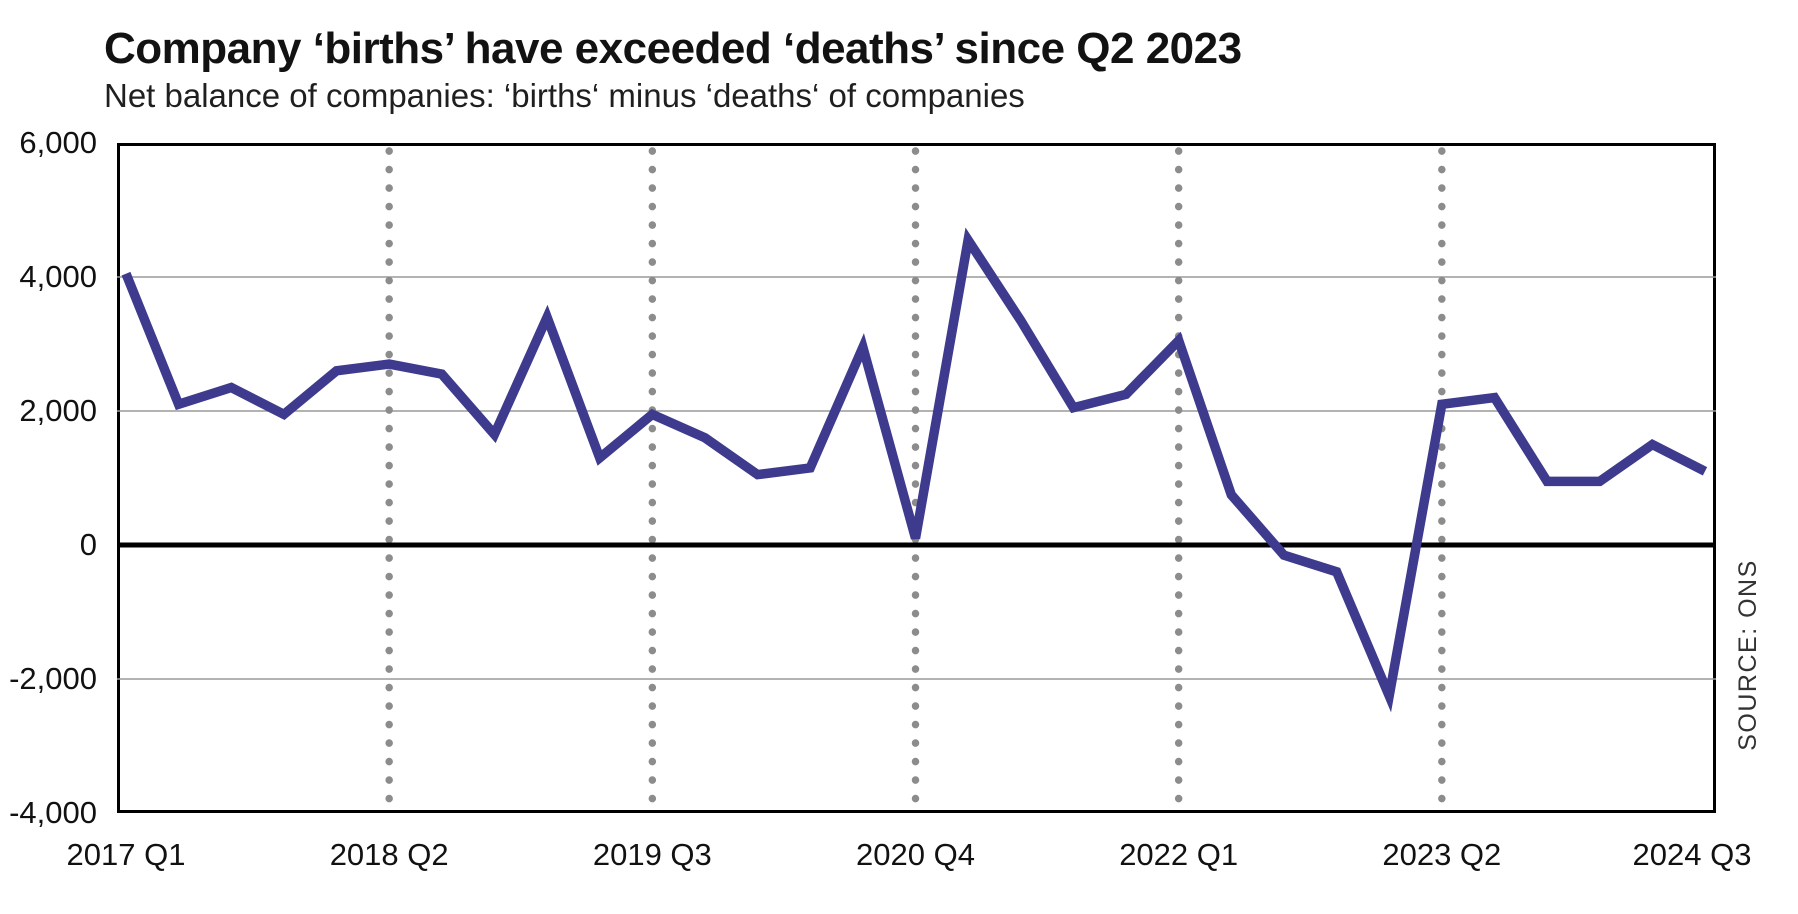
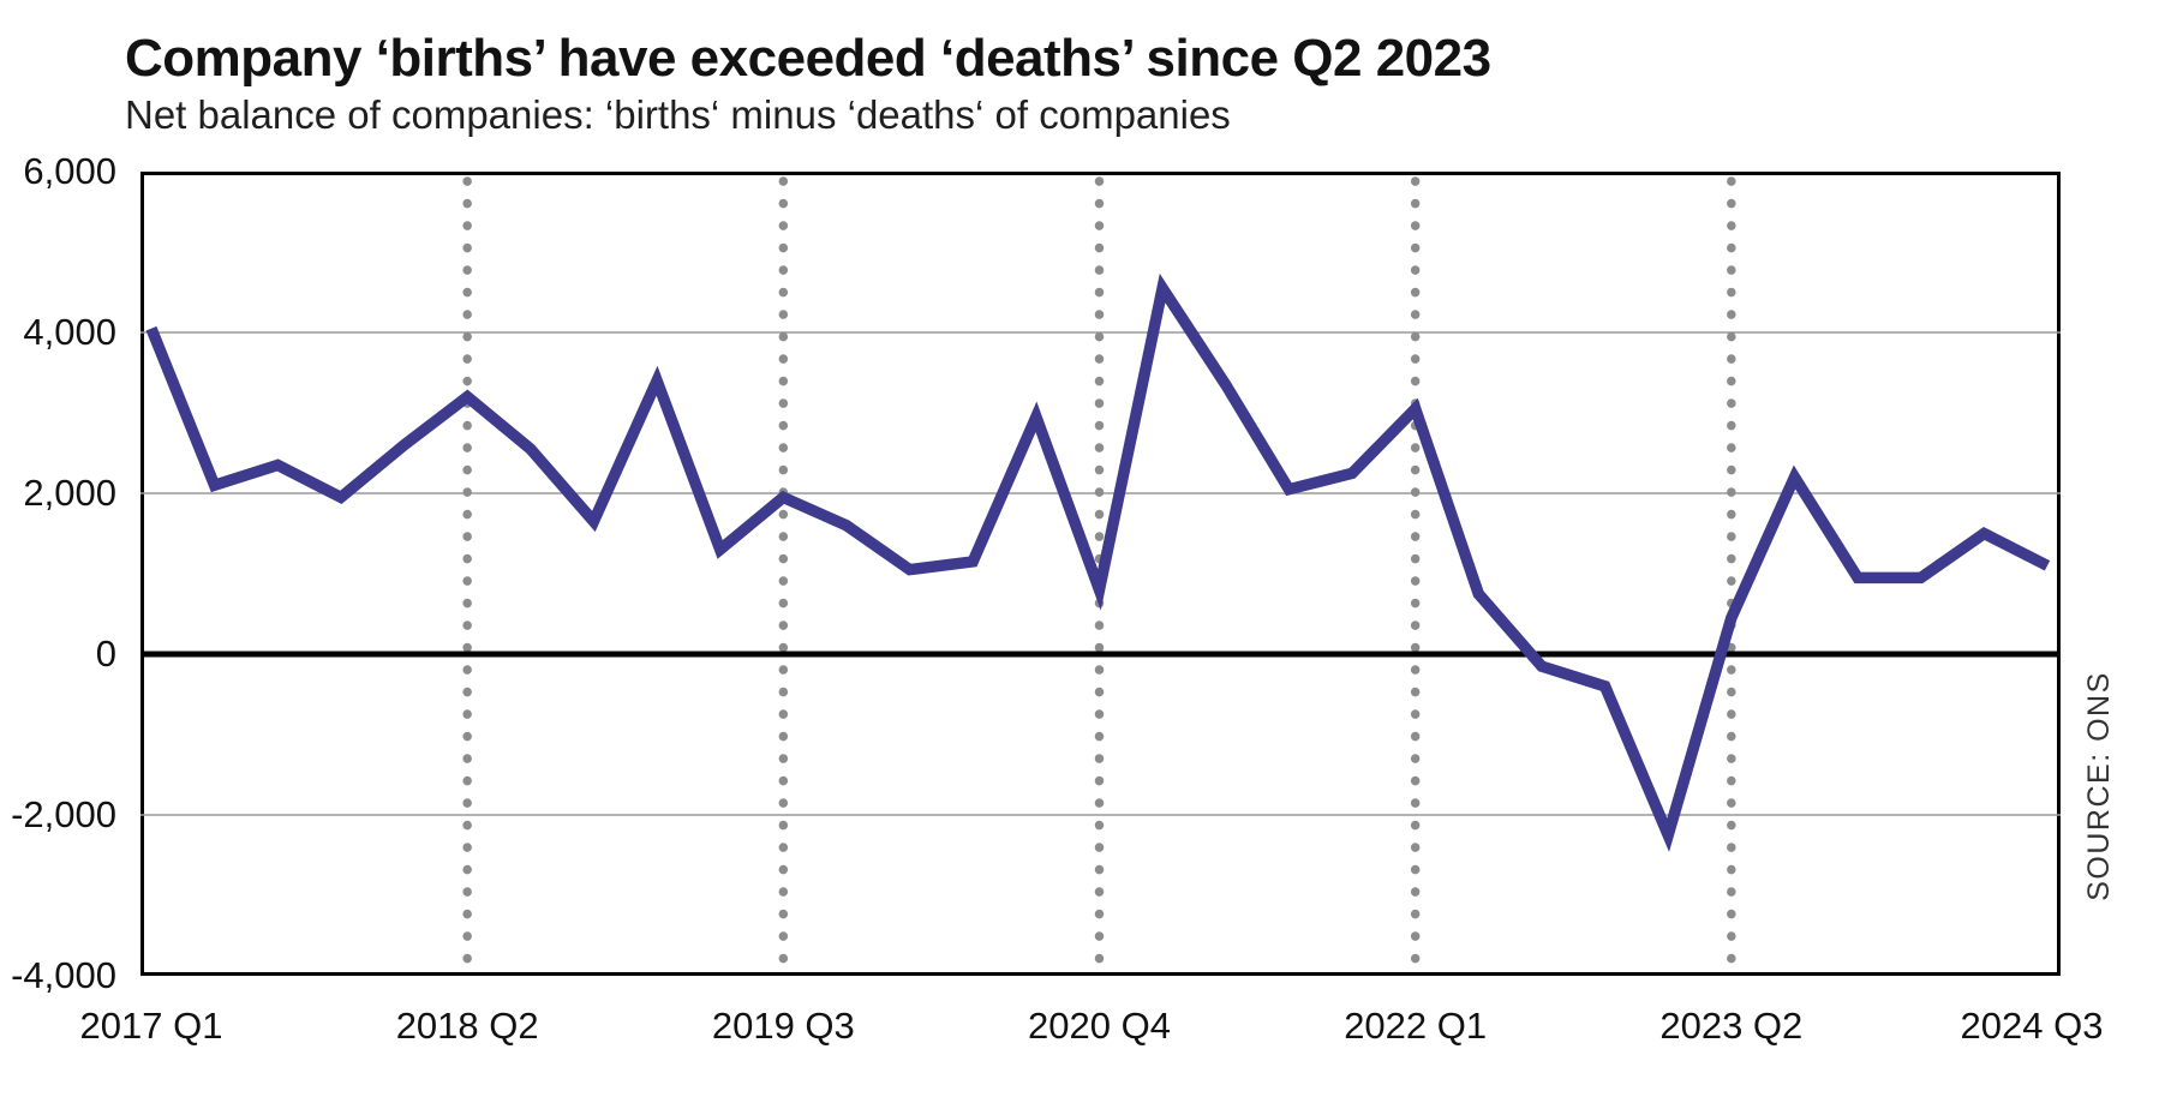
2018 Q2: 2700 -> 3200
2020 Q4: 100 -> 800
2023 Q2: 2100 -> 400
